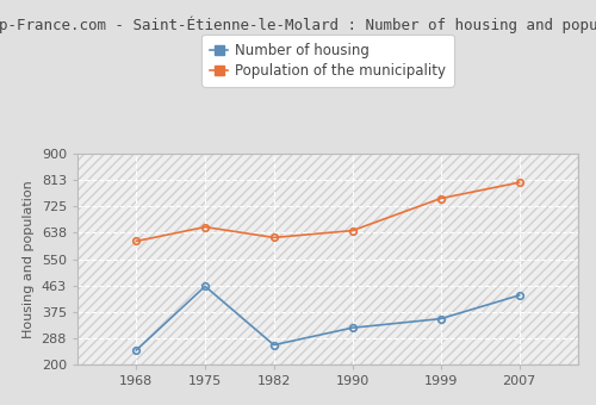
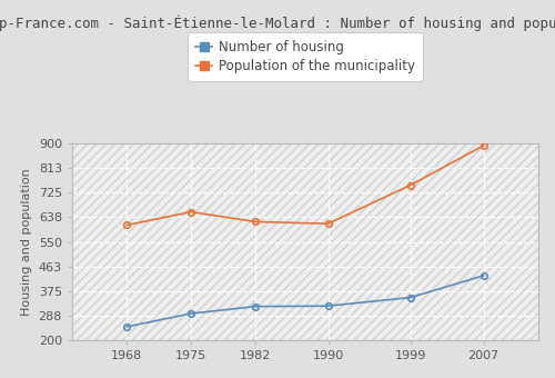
Number of housing/1975: 460 -> 295
Number of housing/1982: 265 -> 320
Population of the municipality/1990: 645 -> 615
Population of the municipality/2007: 805 -> 893
